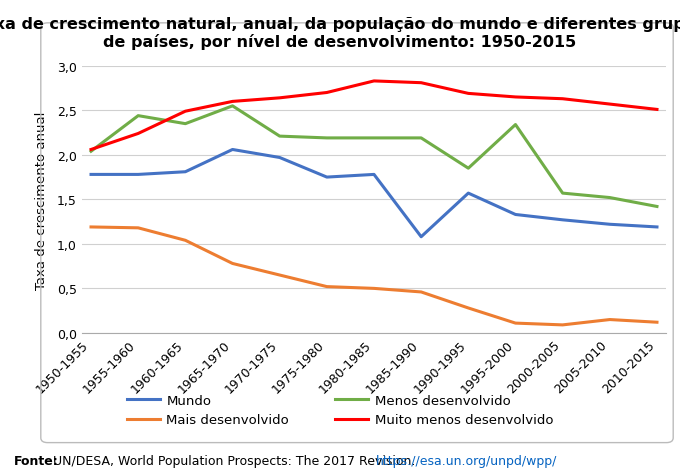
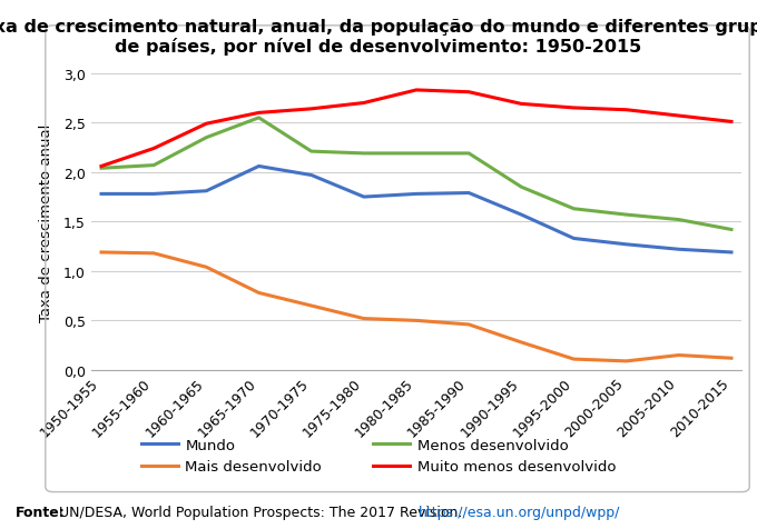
Menos desenvolvido/1955-1960: 2,44 -> 2,07
Mundo/1985-1990: 1,08 -> 1,79
Menos desenvolvido/1995-2000: 2,34 -> 1,63
